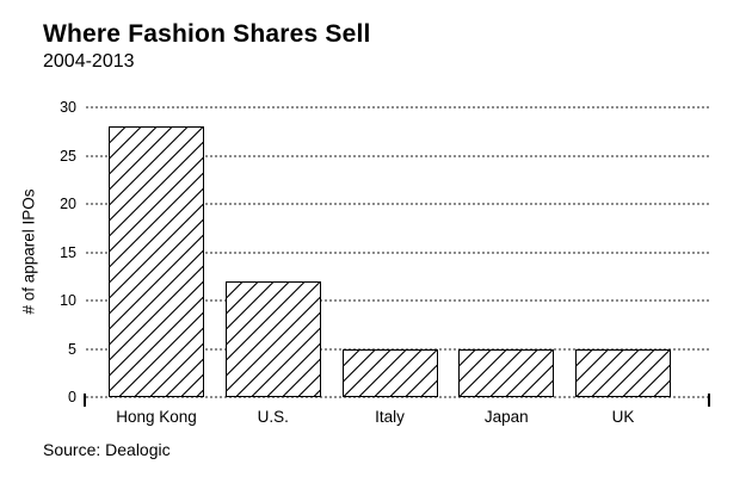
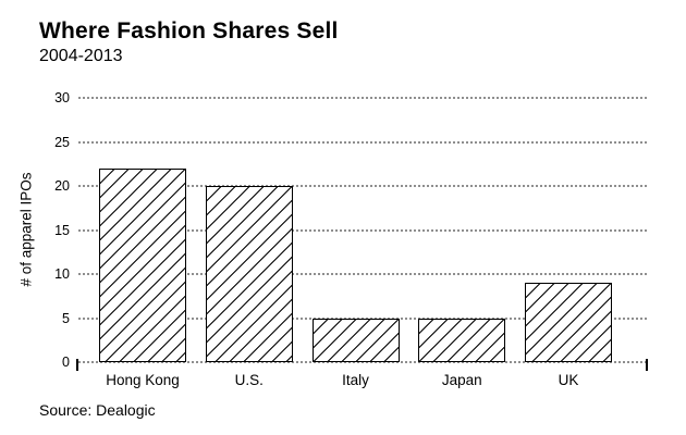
Hong Kong: 28 -> 22
U.S.: 12 -> 20
UK: 5 -> 9
